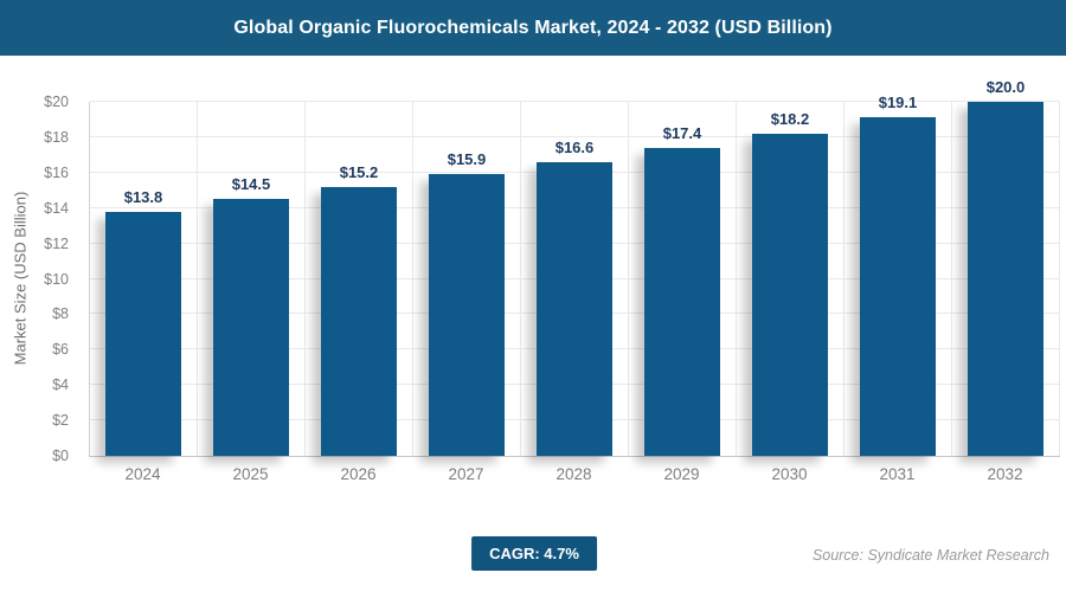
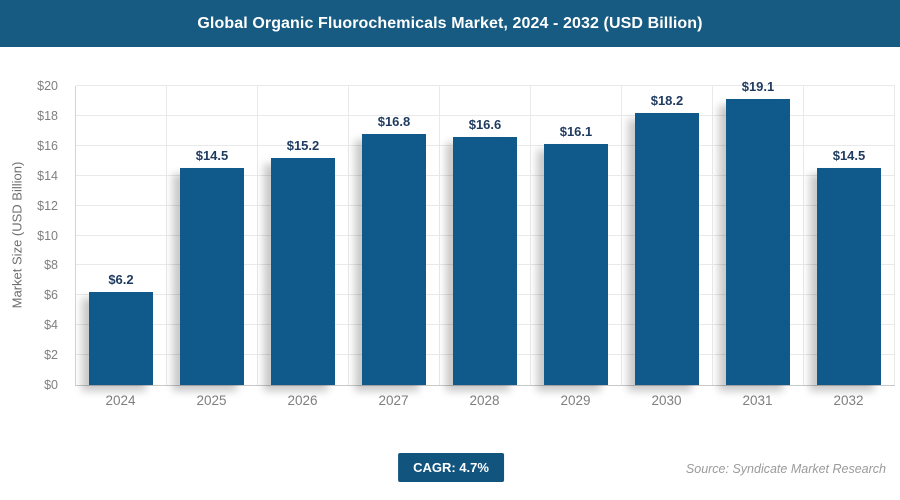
2024: $13.8 -> $6.2
2027: $15.9 -> $16.8
2029: $17.4 -> $16.1
2032: $20.0 -> $14.5
